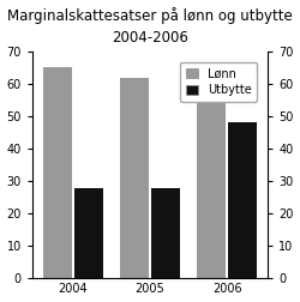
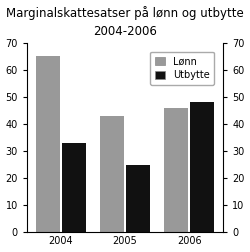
Utbytte/2004: 28 -> 33
Lønn/2005: 62 -> 43
Utbytte/2005: 28 -> 25
Lønn/2006: 55 -> 46
